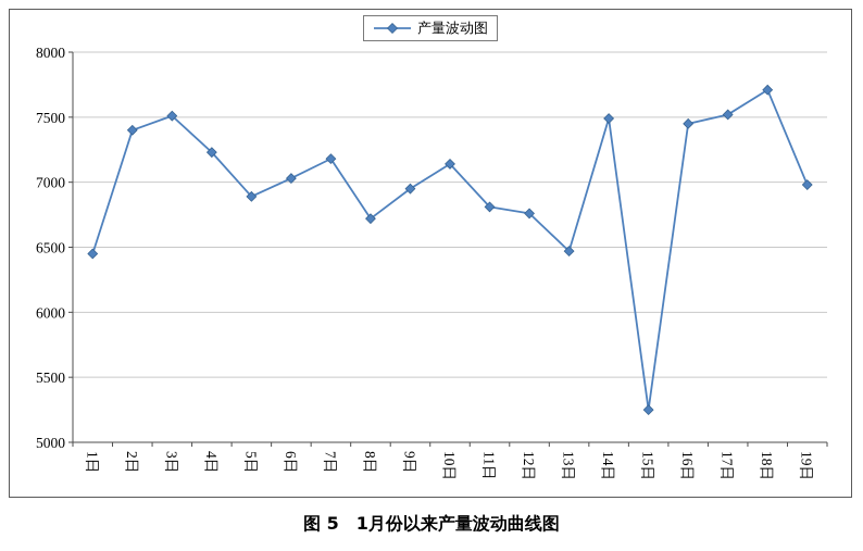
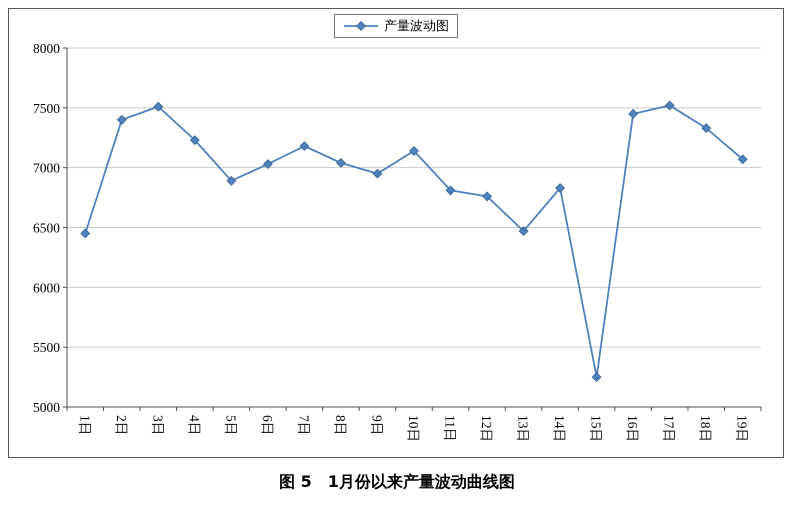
8日: 6720 -> 7040
14日: 7490 -> 6830
18日: 7710 -> 7330
19日: 6980 -> 7070
